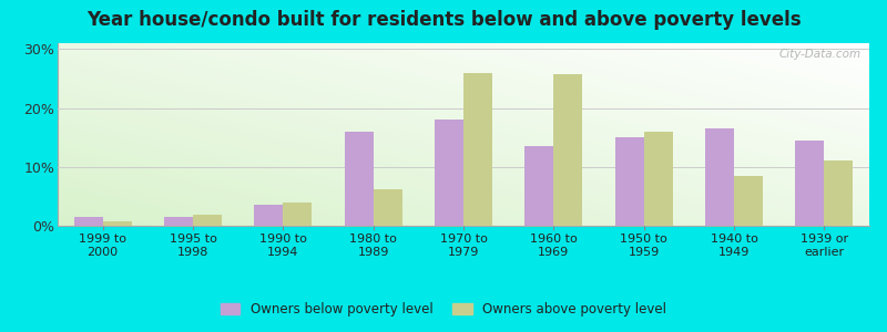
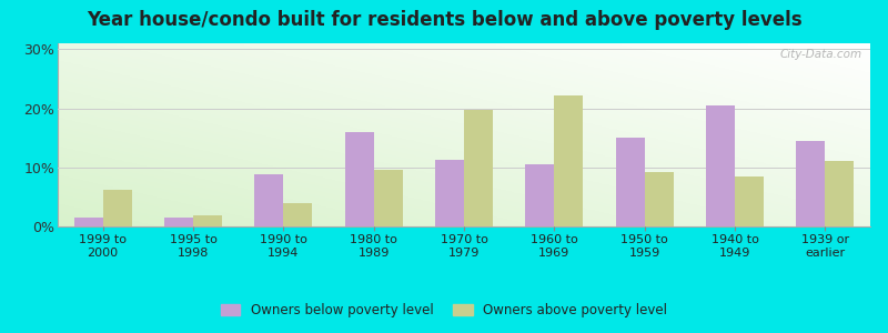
Owners above poverty level/1999 to 2000: 0.7% -> 6.2%
Owners below poverty level/1990 to 1994: 3.5% -> 8.8%
Owners above poverty level/1980 to 1989: 6.2% -> 9.6%
Owners below poverty level/1970 to 1979: 18.0% -> 11.2%
Owners above poverty level/1970 to 1979: 26.0% -> 19.8%
Owners below poverty level/1960 to 1969: 13.5% -> 10.6%
Owners above poverty level/1960 to 1969: 25.8% -> 22.2%
Owners above poverty level/1950 to 1959: 16.0% -> 9.2%
Owners below poverty level/1940 to 1949: 16.5% -> 20.4%
